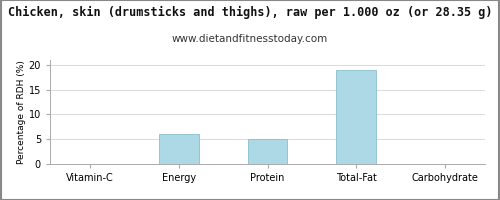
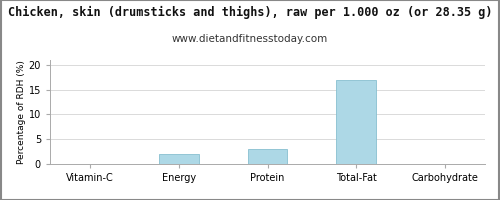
Energy: 6 -> 2
Protein: 5 -> 3
Total-Fat: 19 -> 17
